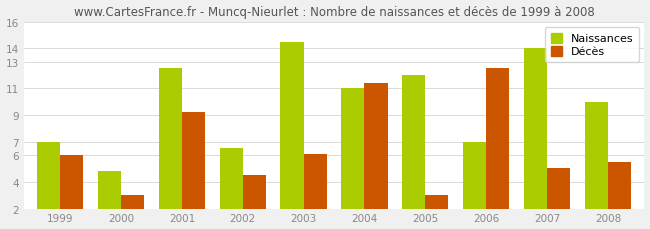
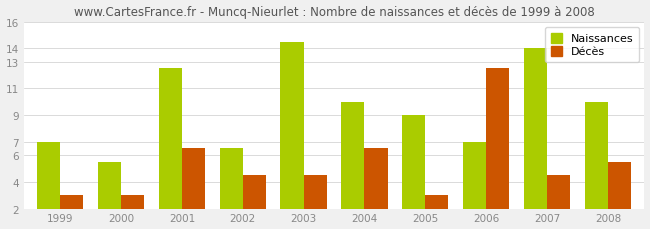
Décès/1999: 6.0 -> 3.0
Naissances/2000: 4.8 -> 5.5
Décès/2001: 9.2 -> 6.5
Décès/2003: 6.1 -> 4.5
Naissances/2004: 11.0 -> 10.0
Décès/2004: 11.4 -> 6.5
Naissances/2005: 12.0 -> 9.0
Décès/2007: 5.0 -> 4.5
